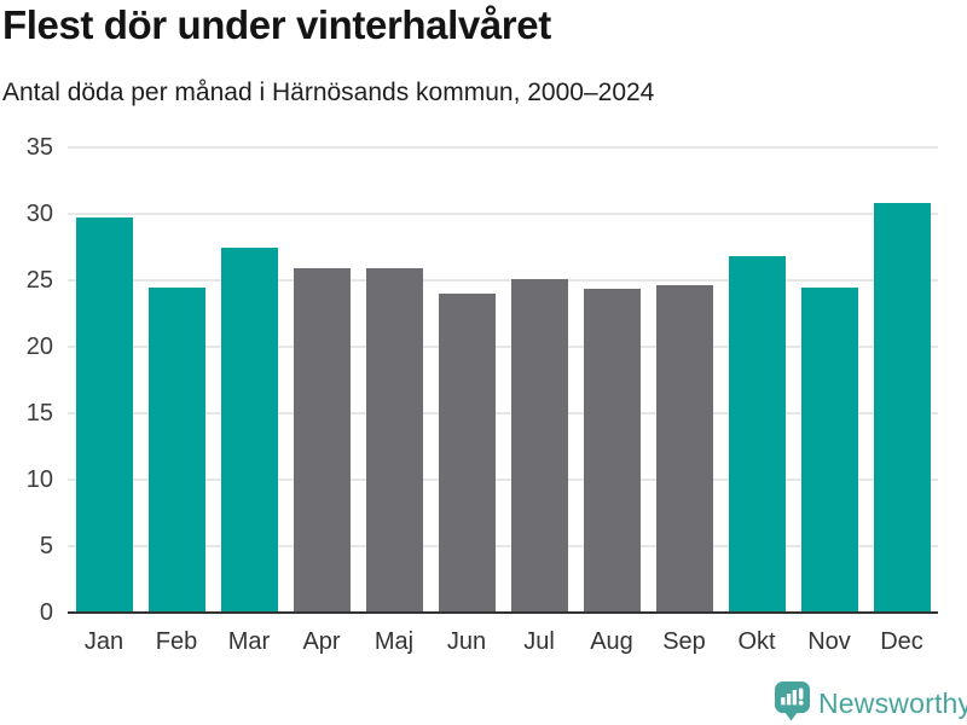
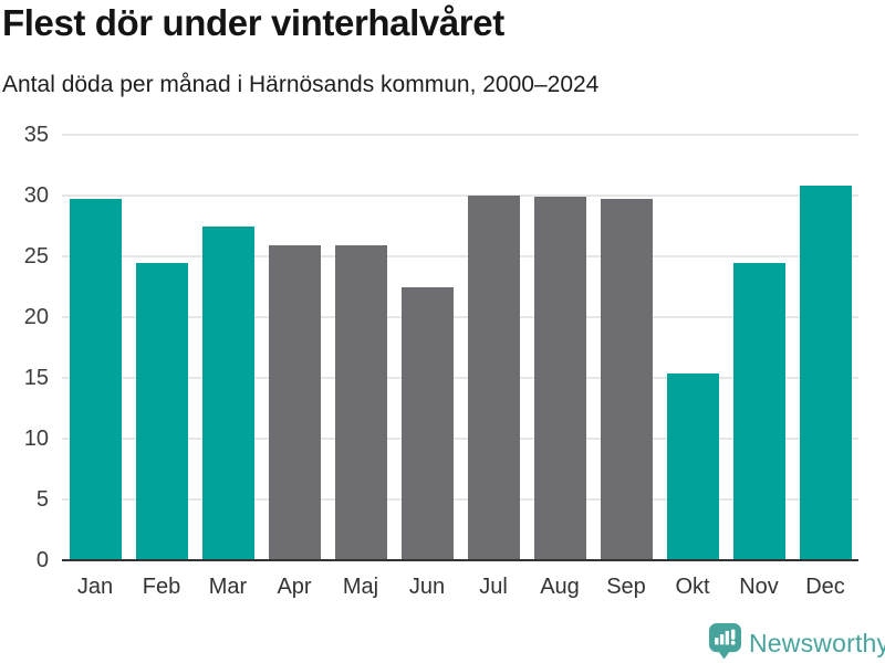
Jun: 24.0 -> 22.5
Jul: 25.1 -> 30.0
Aug: 24.4 -> 29.9
Sep: 24.6 -> 29.7
Okt: 26.8 -> 15.4
